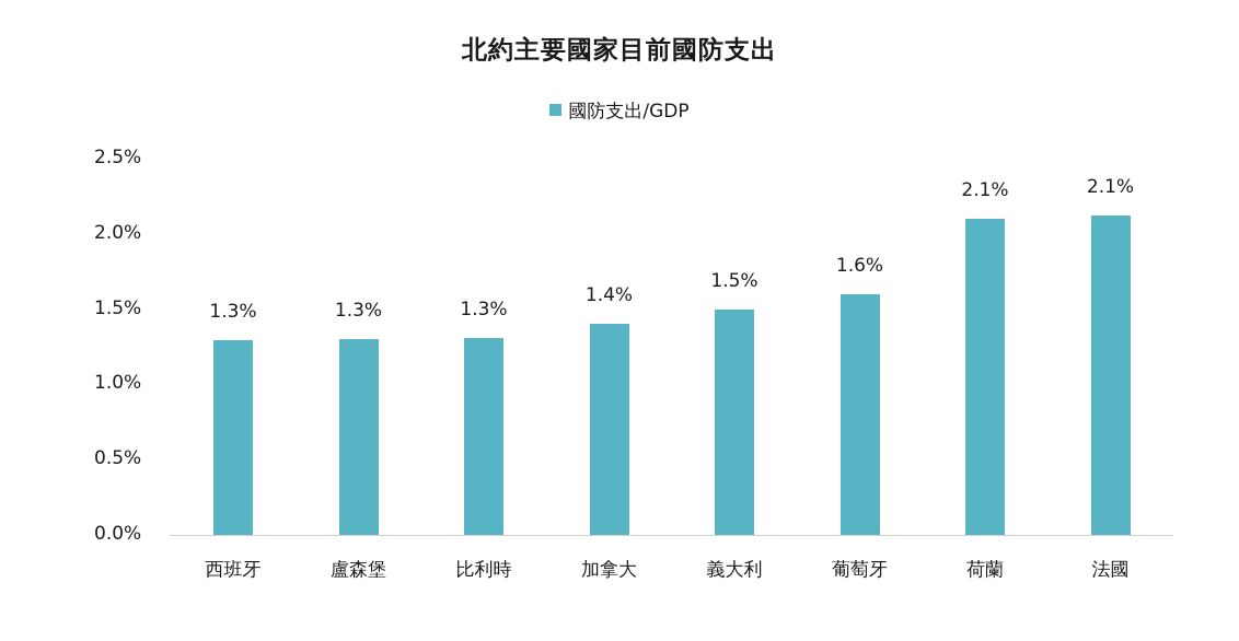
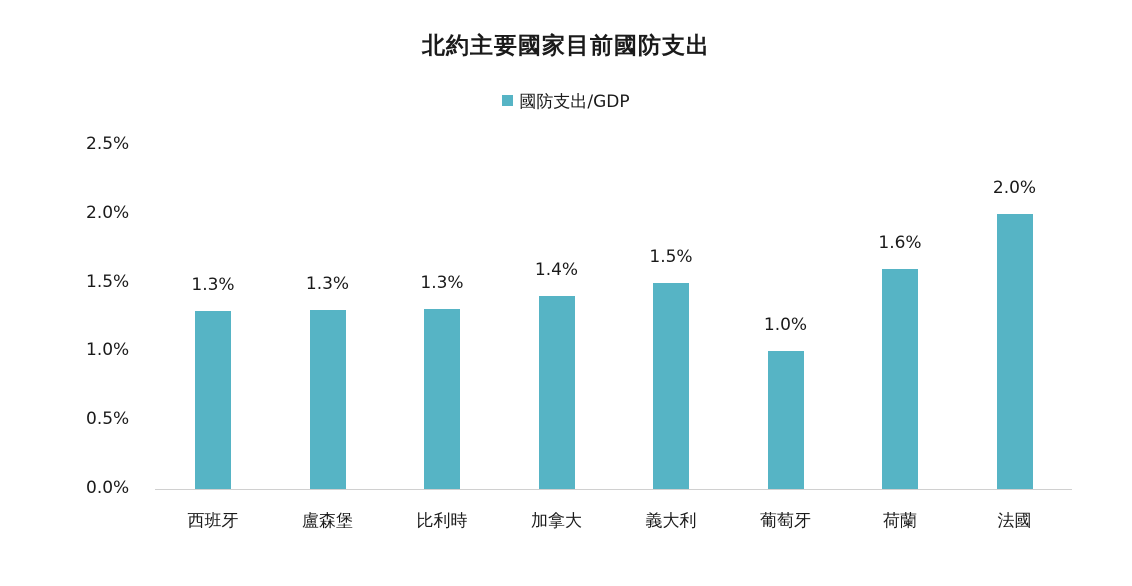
葡萄牙: 1.6% -> 1.0%
荷蘭: 2.1% -> 1.6%
法國: 2.1% -> 2.0%
